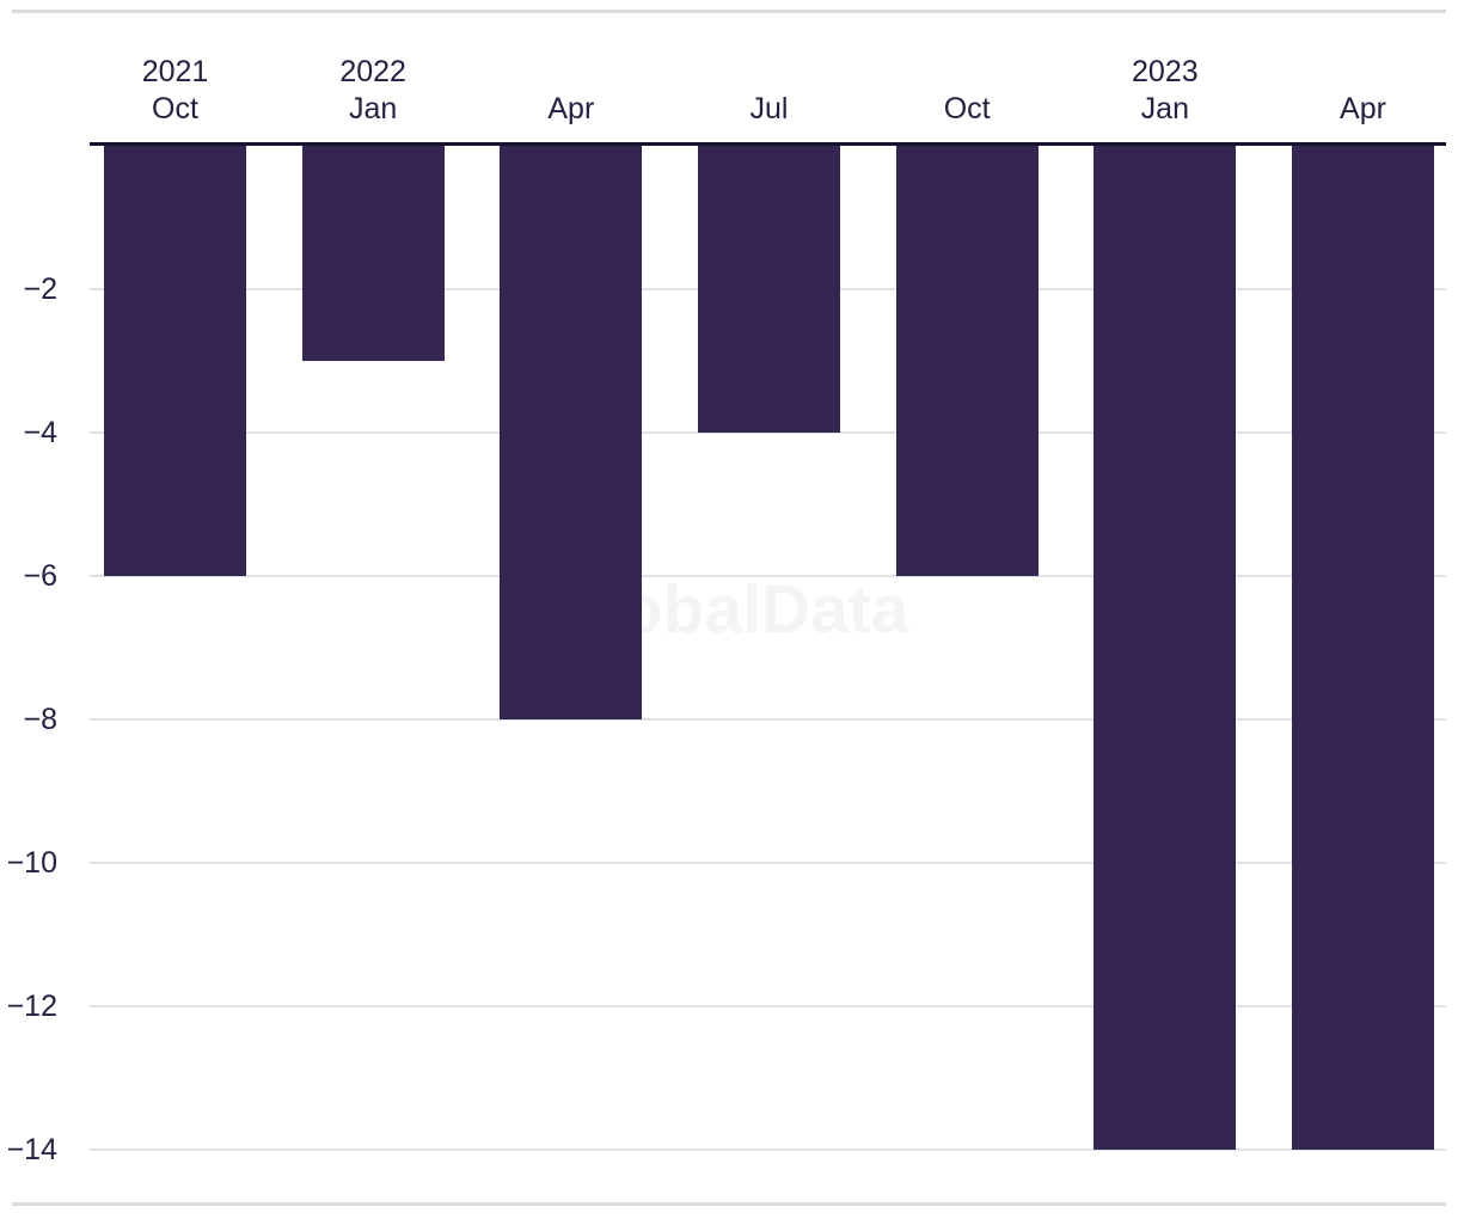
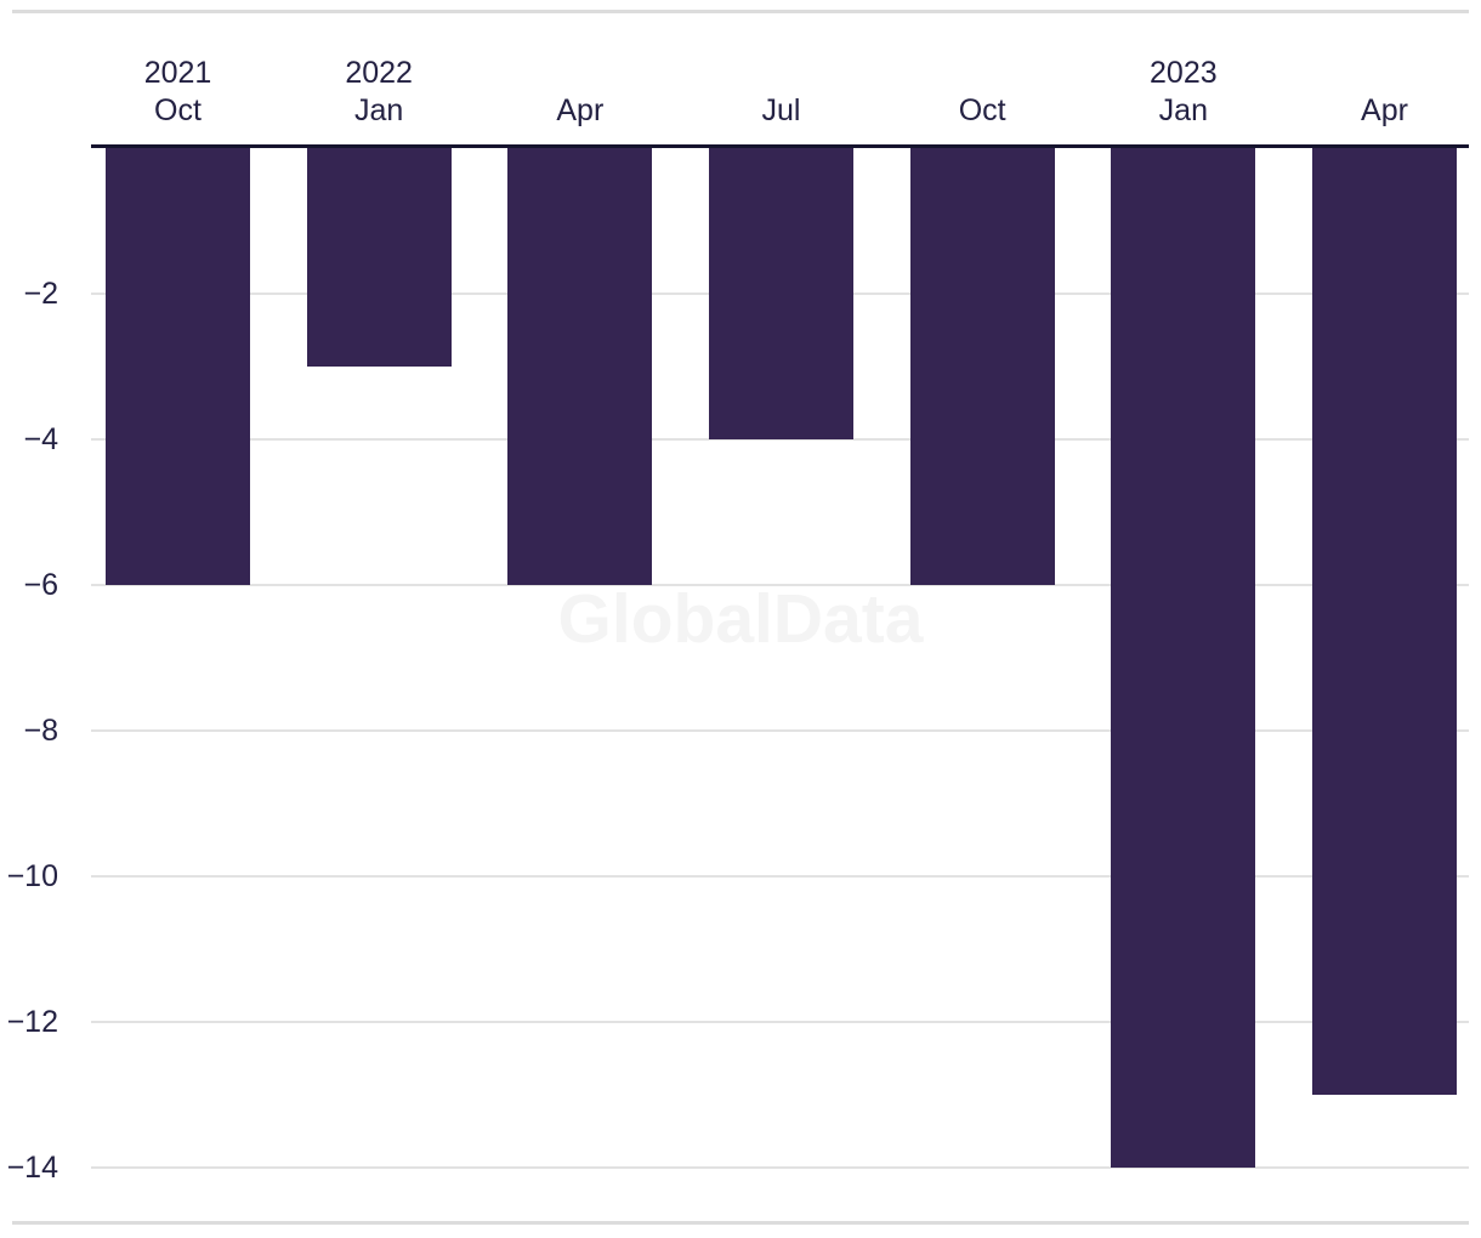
2022 Apr: -8 -> -6
2023 Apr: -14 -> -13
